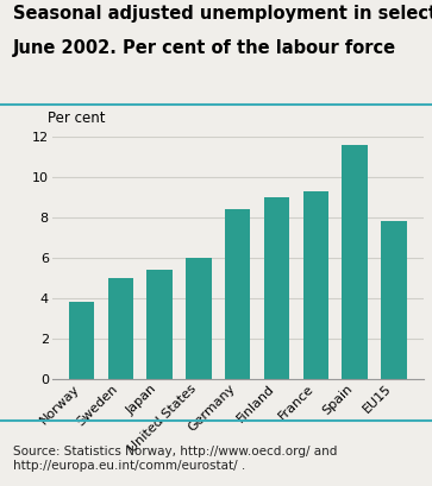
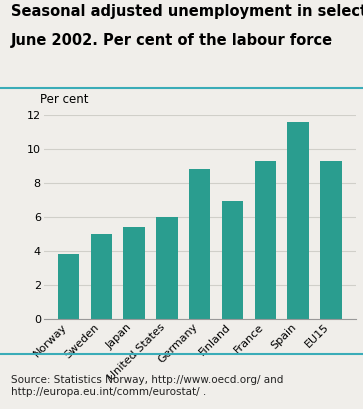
Germany: 8.4 -> 8.8
Finland: 9.0 -> 6.9
EU15: 7.8 -> 9.3
